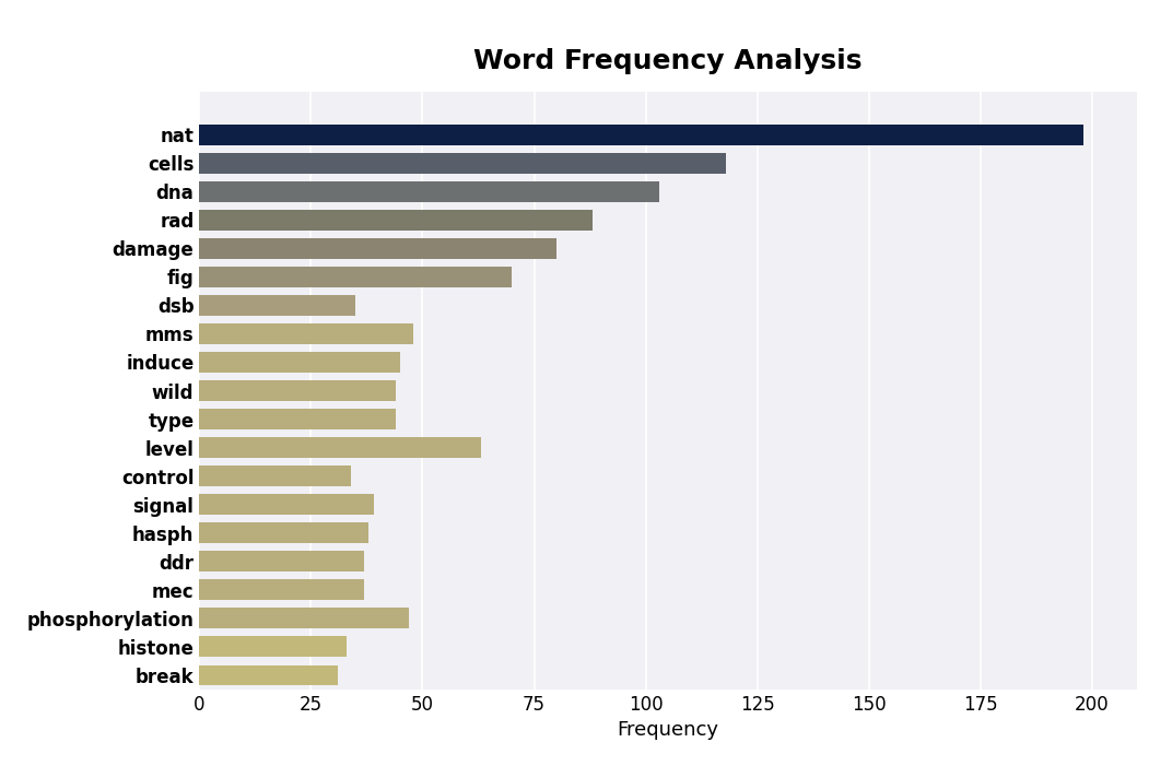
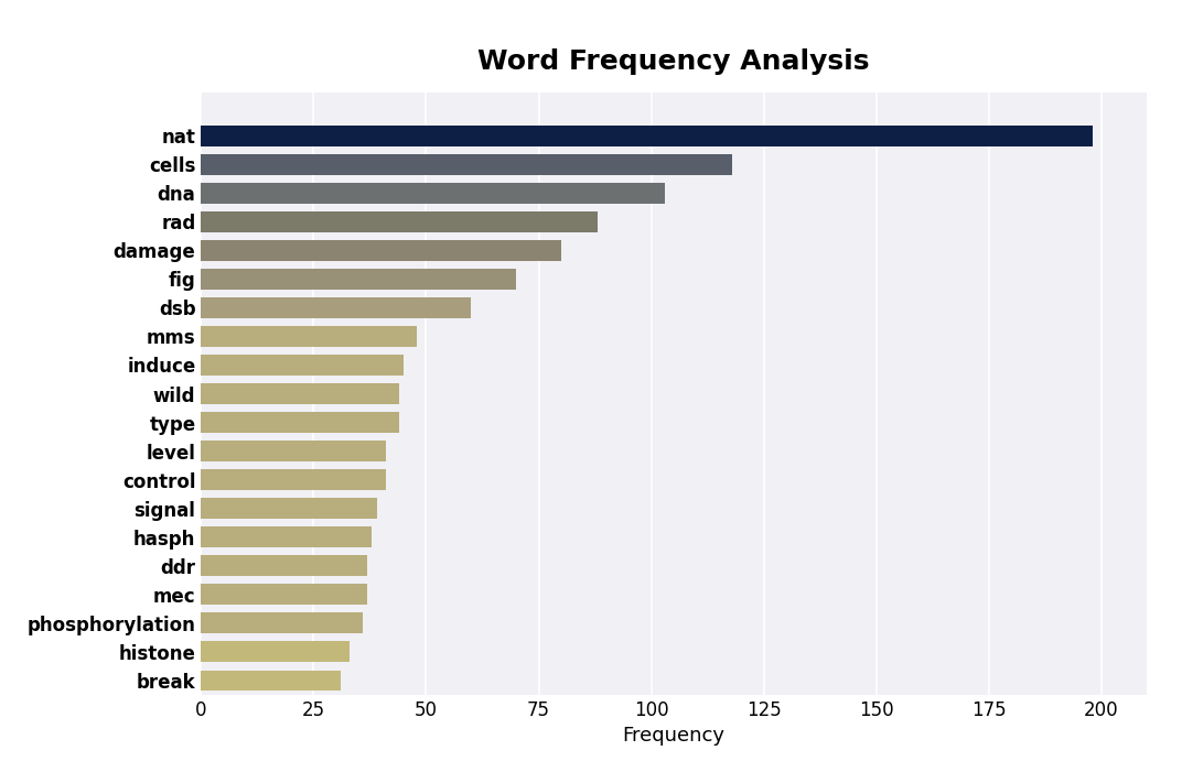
dsb: 35 -> 60
level: 63 -> 41
control: 34 -> 41
phosphorylation: 47 -> 36
